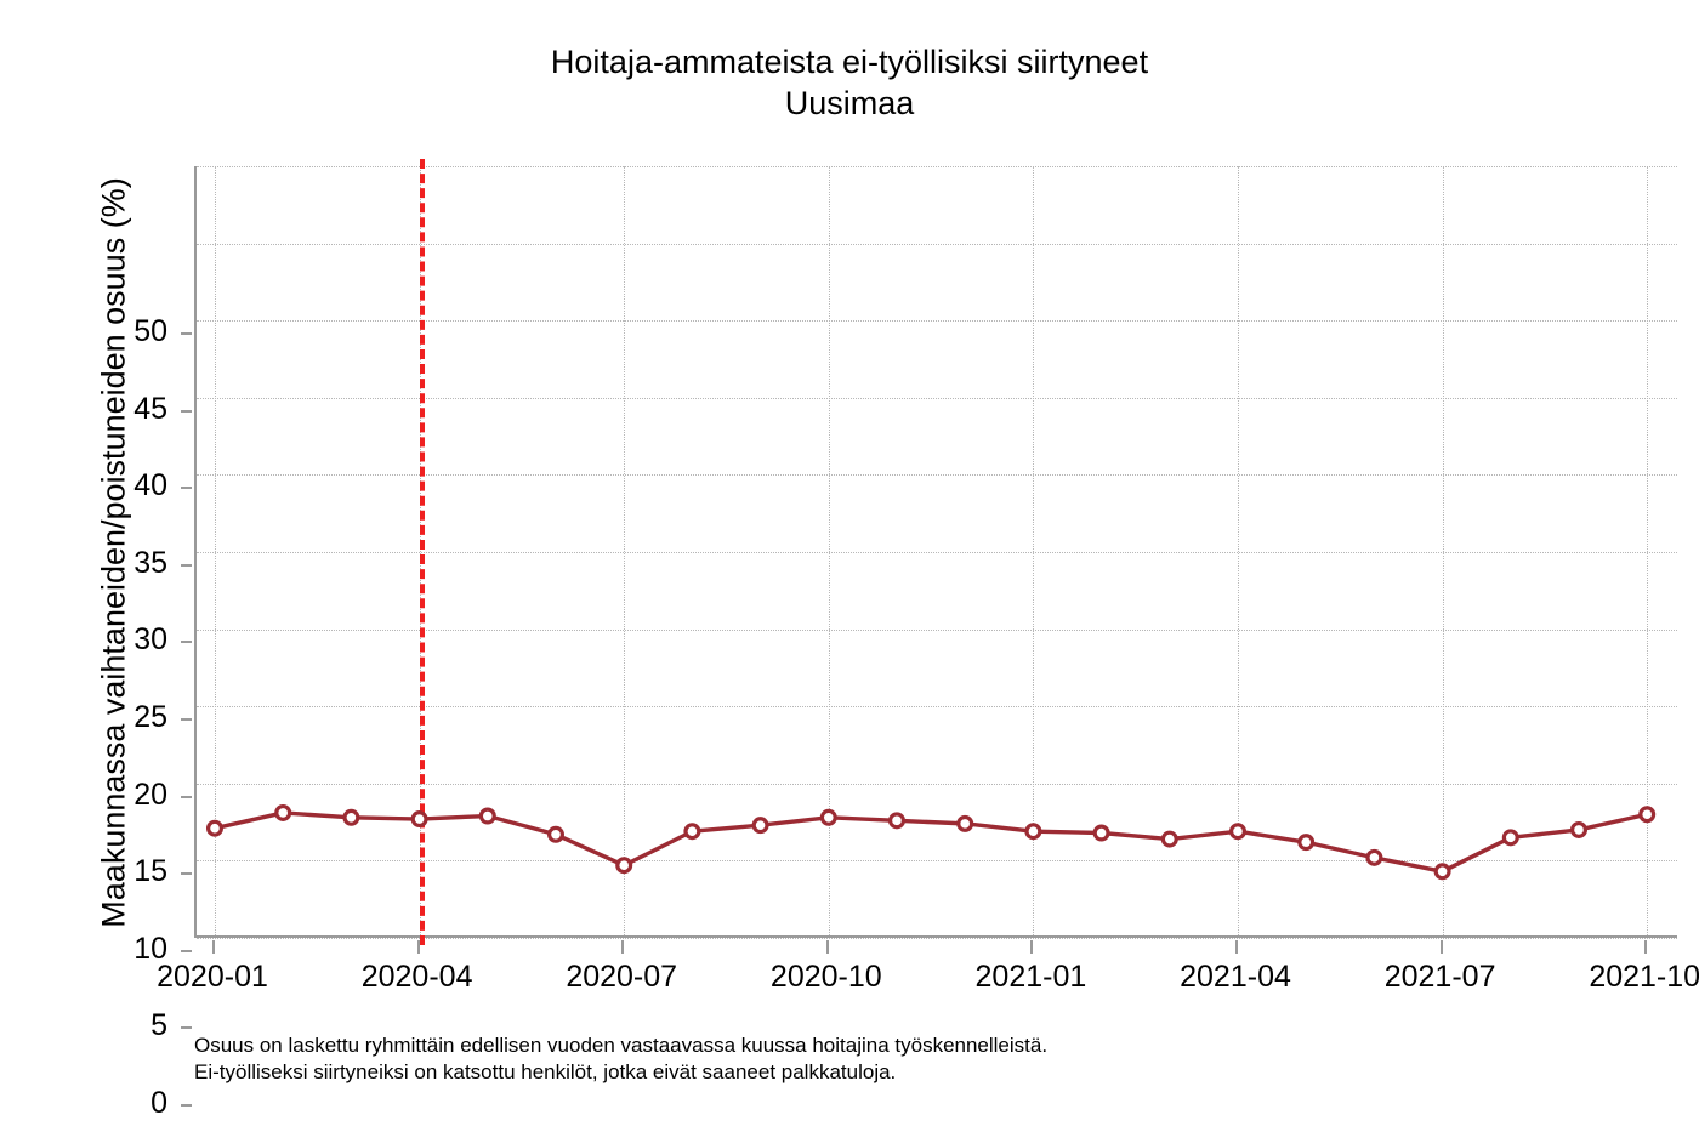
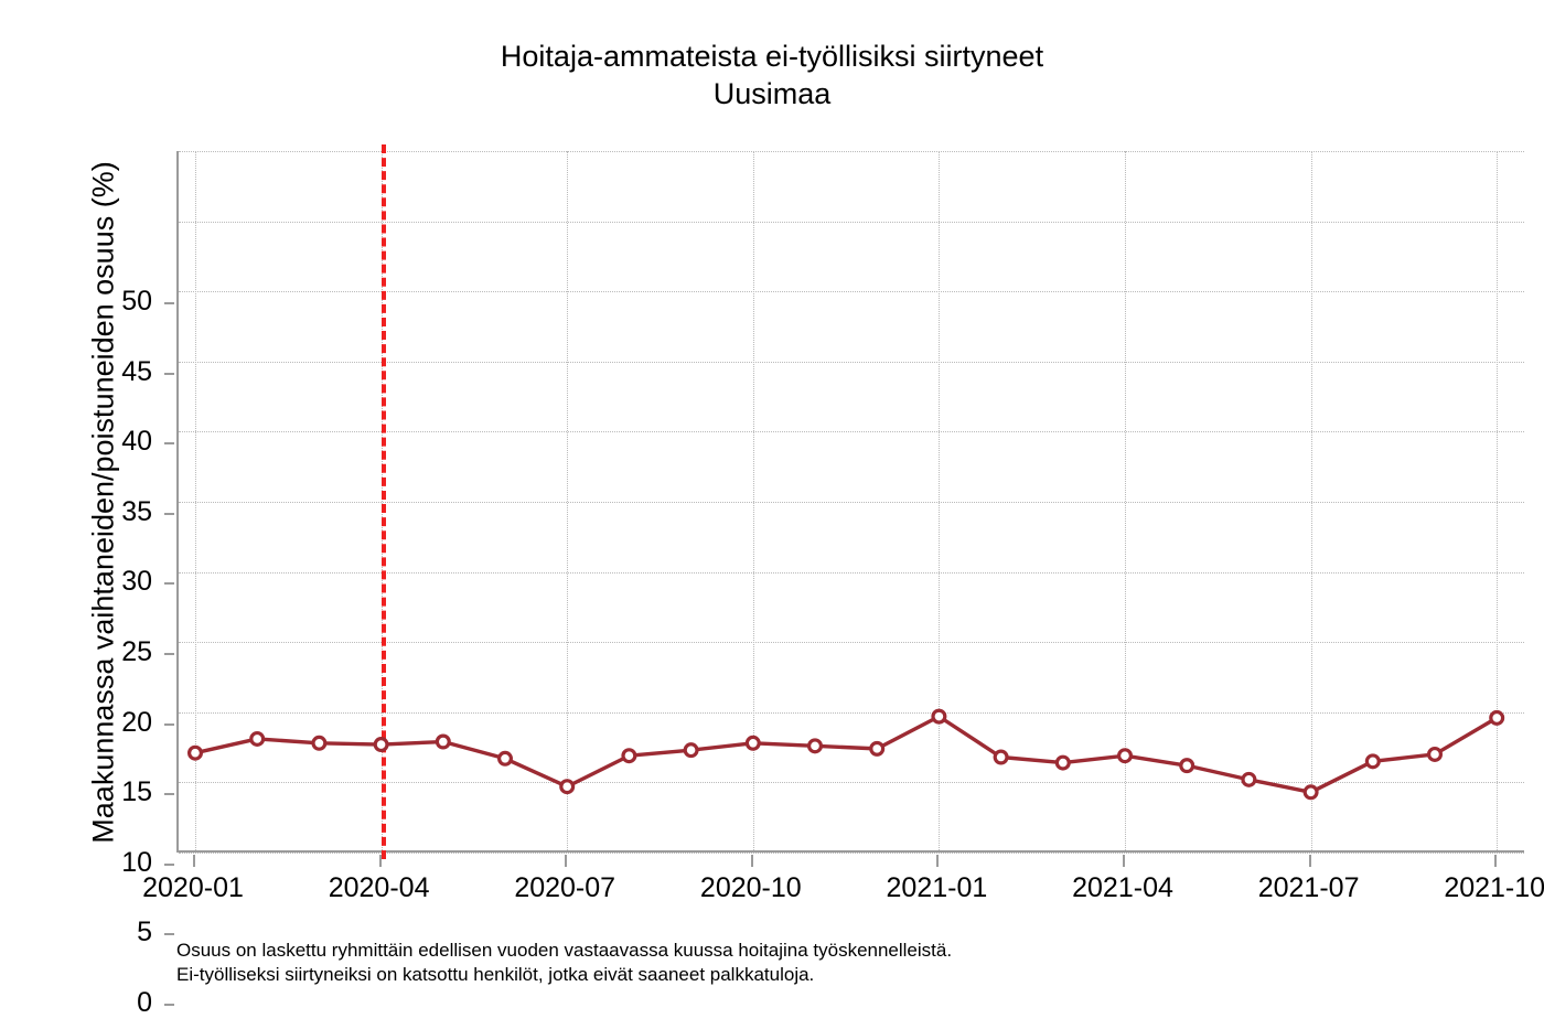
2021-01: 6.9 -> 9.7
2021-10: 8.0 -> 9.6
